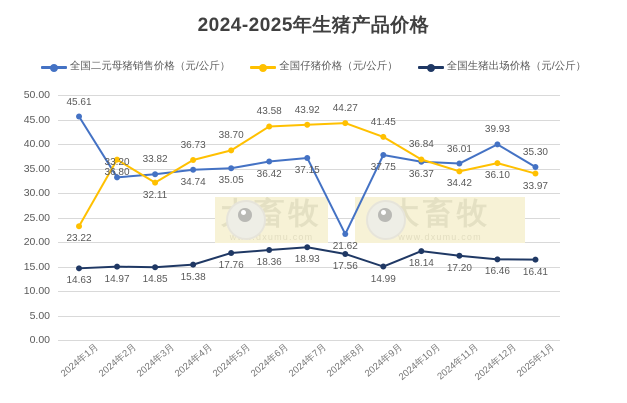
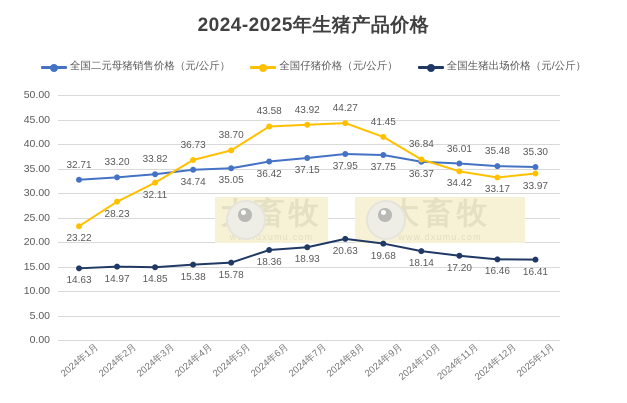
全国二元母猪销售价格（元/公斤）/2024年1月: 45.61 -> 32.71
全国仔猪价格（元/公斤）/2024年2月: 36.80 -> 28.23
全国生猪出场价格（元/公斤）/2024年5月: 17.76 -> 15.78
全国二元母猪销售价格（元/公斤）/2024年8月: 21.62 -> 37.95
全国生猪出场价格（元/公斤）/2024年8月: 17.56 -> 20.63
全国生猪出场价格（元/公斤）/2024年9月: 14.99 -> 19.68
全国二元母猪销售价格（元/公斤）/2024年12月: 39.93 -> 35.48
全国仔猪价格（元/公斤）/2024年12月: 36.10 -> 33.17
